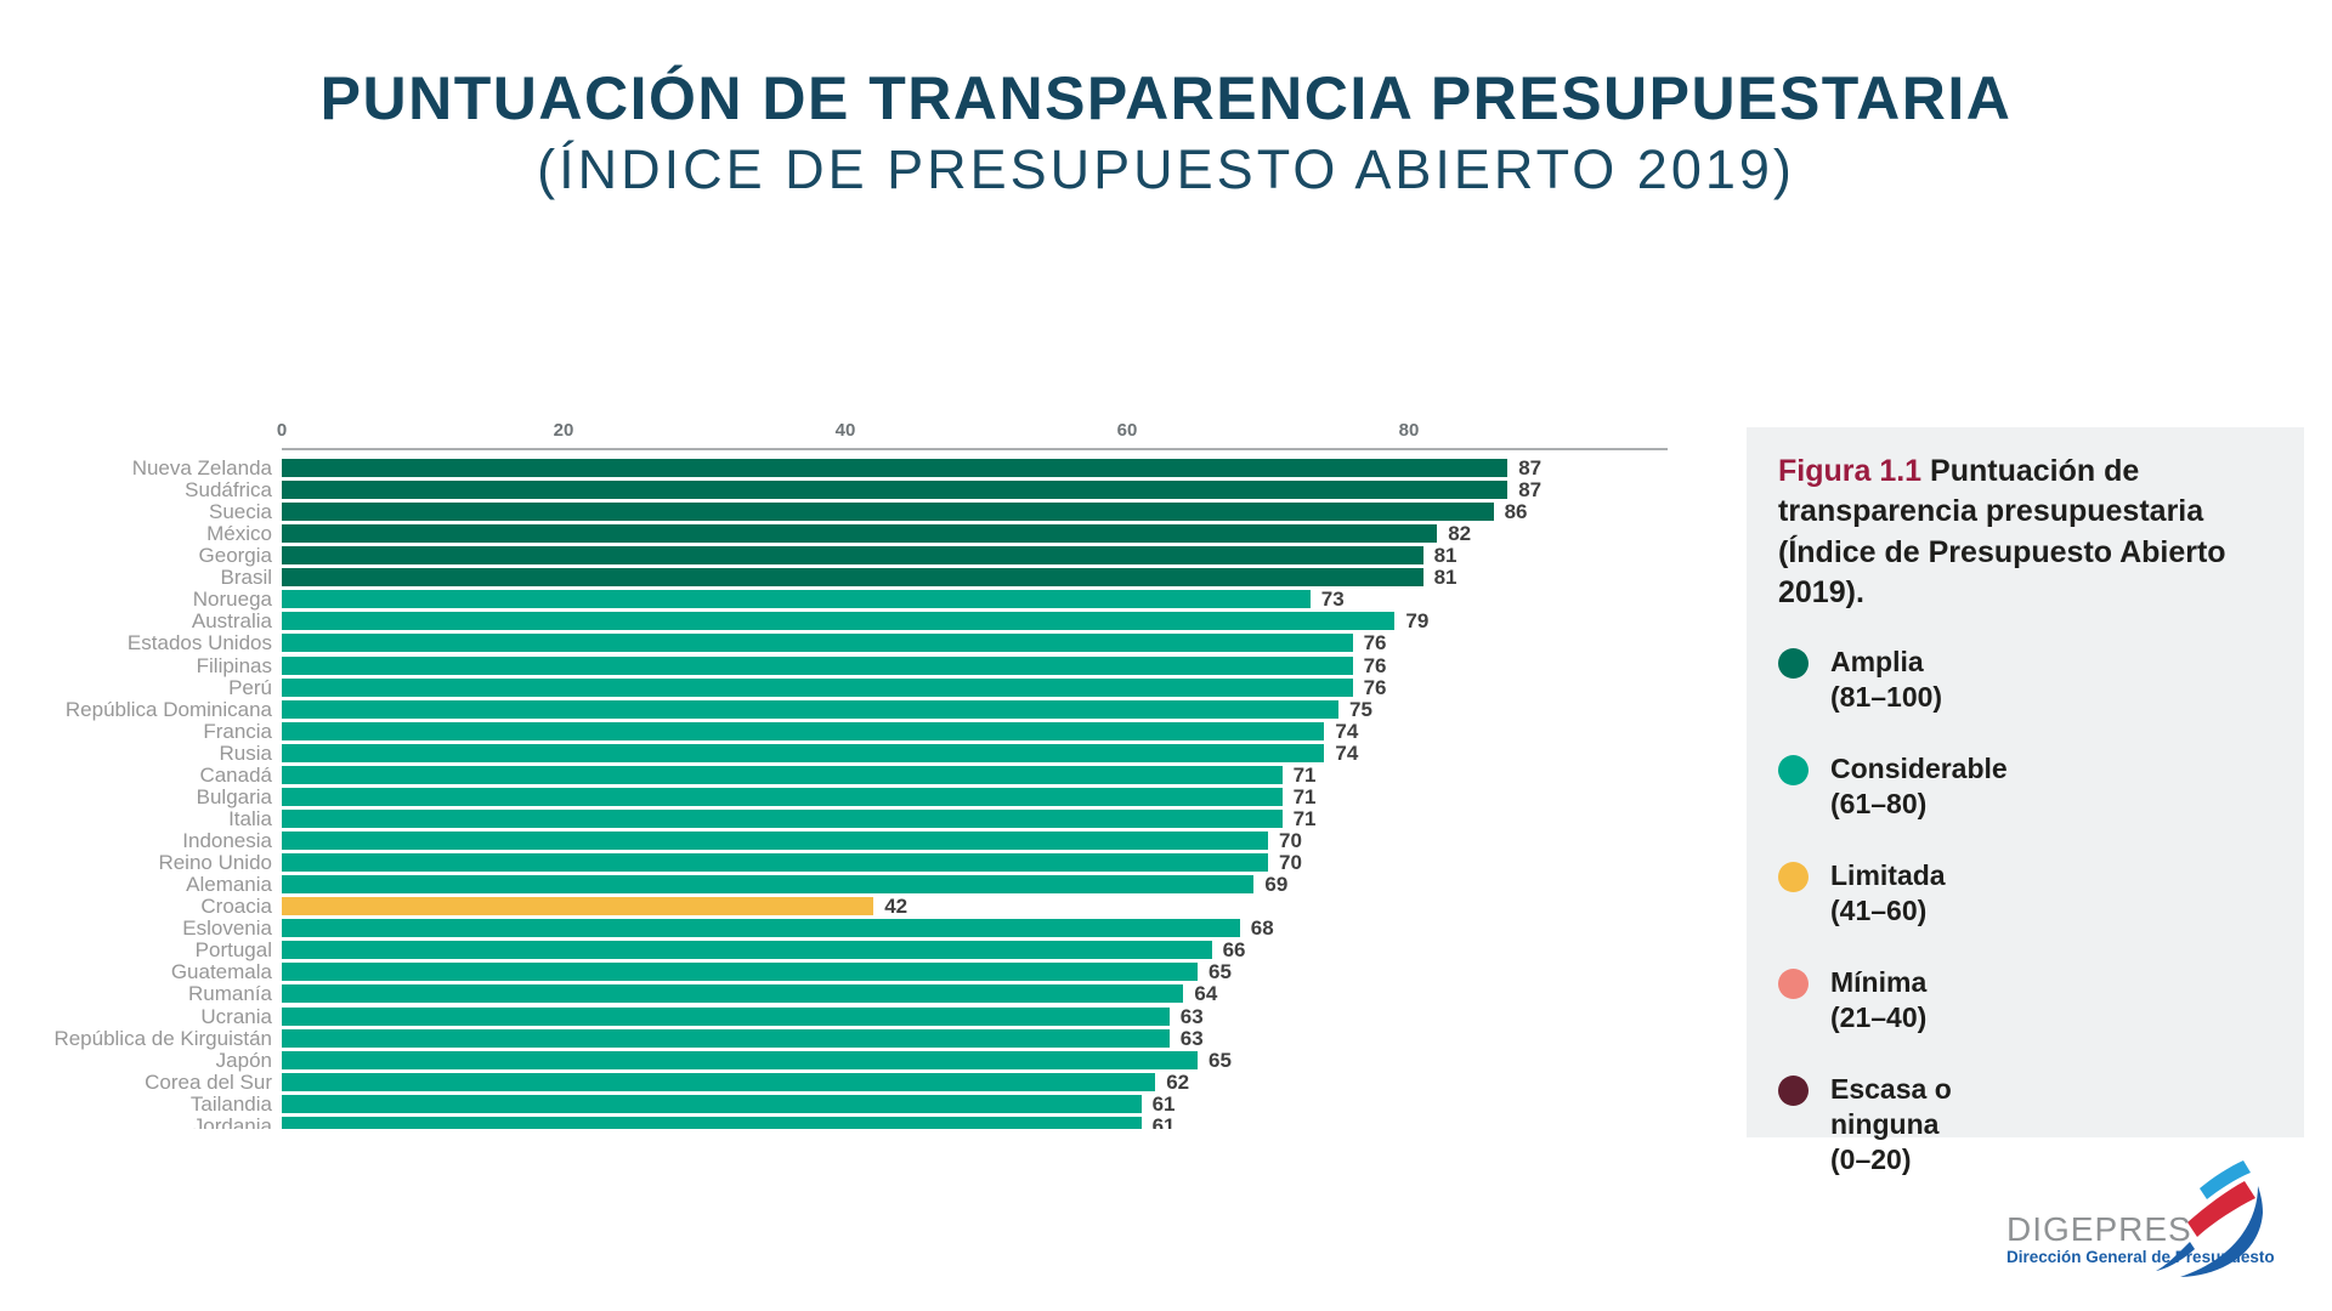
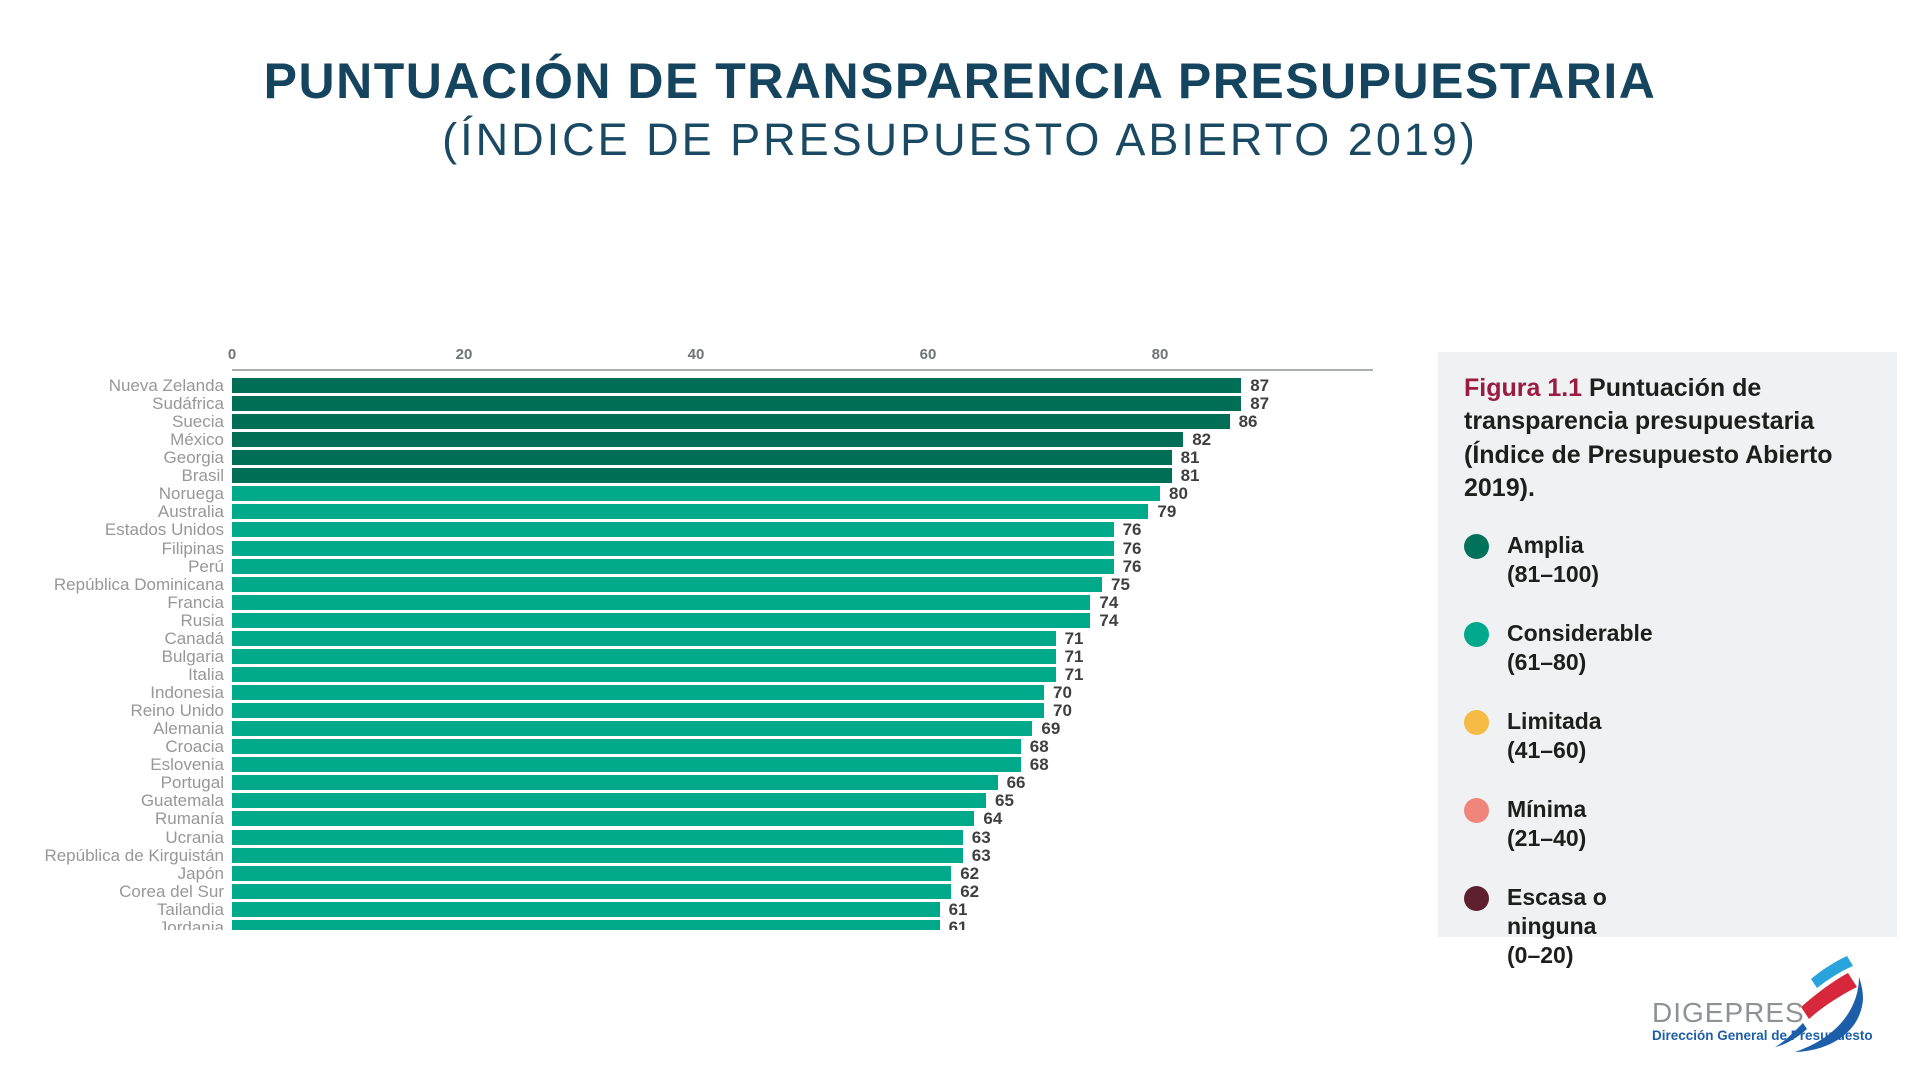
Noruega: 73 -> 80
Croacia: 42 -> 68
Japón: 65 -> 62
